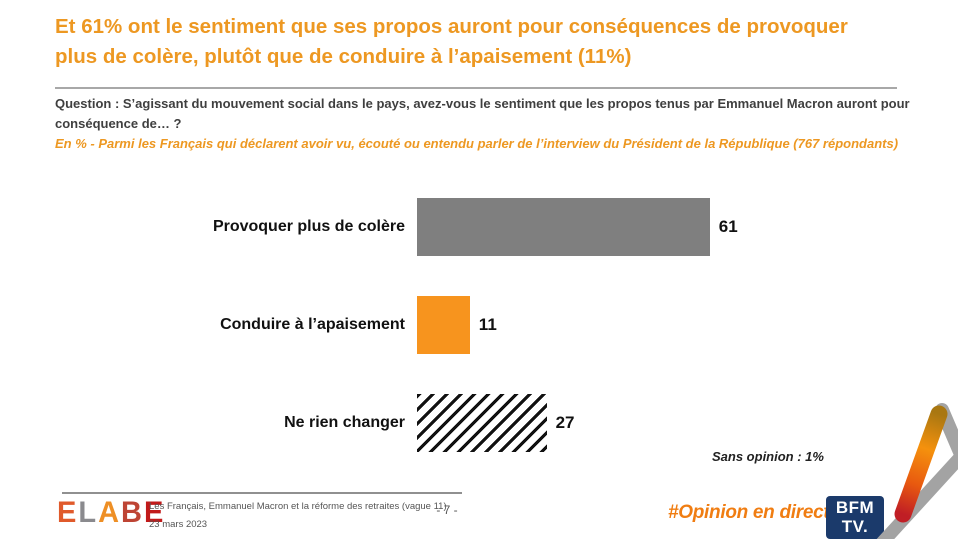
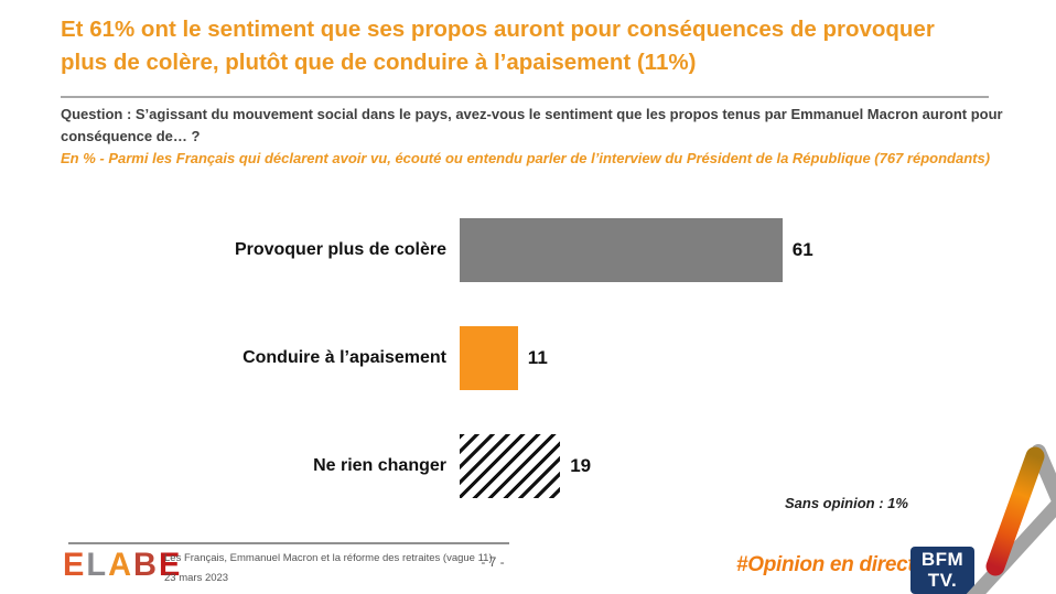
Ne rien changer: 27 -> 19
